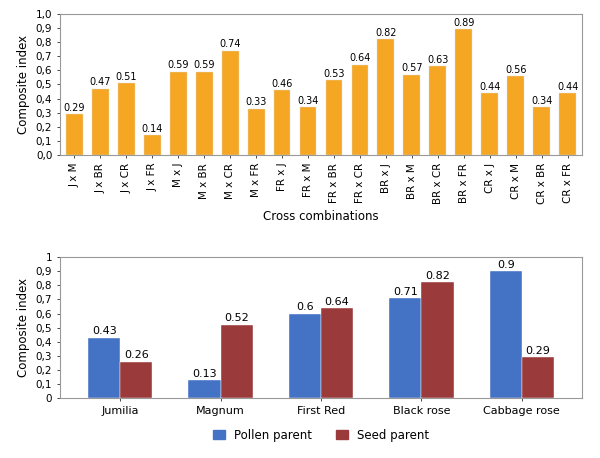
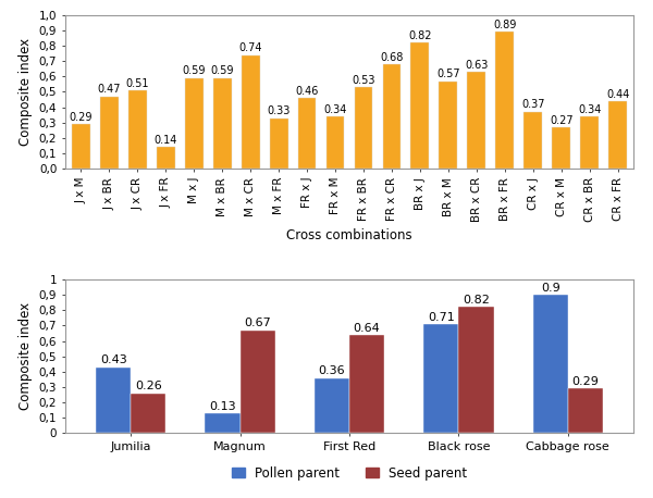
FR x CR: 0.64 -> 0.68
CR x J: 0.44 -> 0.37
CR x M: 0.56 -> 0.27
Seed parent/Magnum: 0.52 -> 0.67
Pollen parent/First Red: 0.6 -> 0.36
